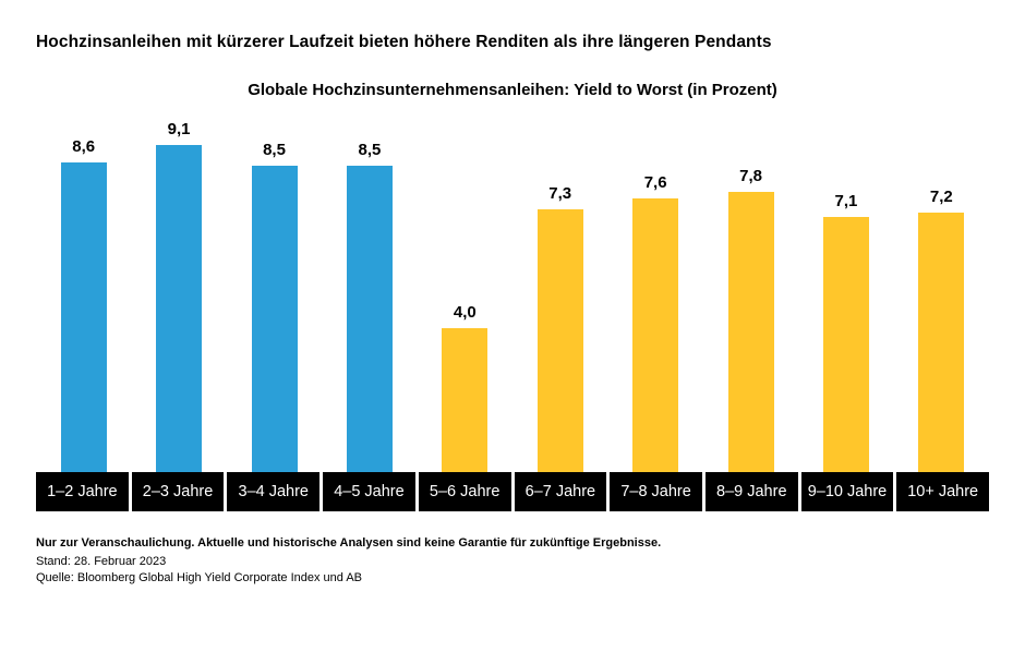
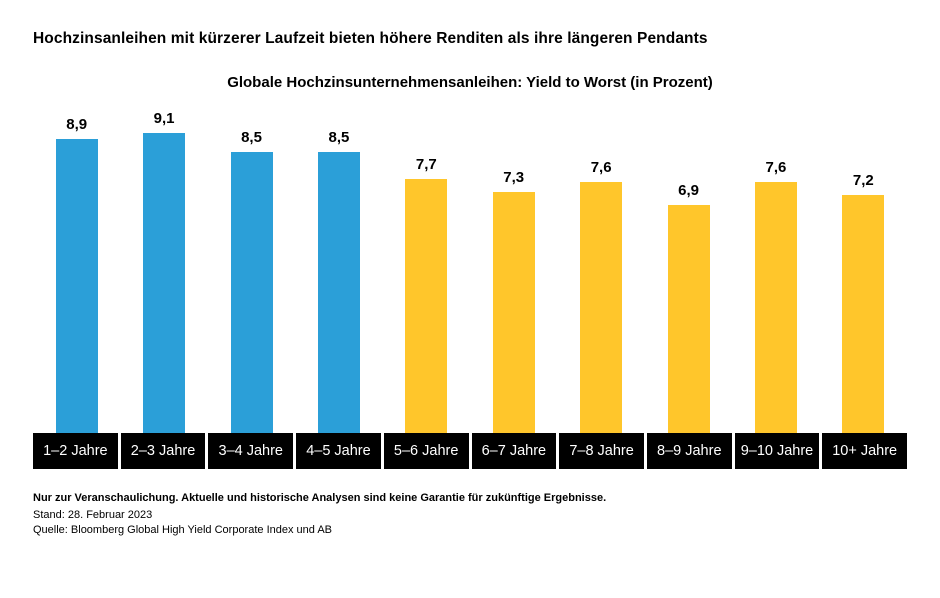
1–2 Jahre: 8,6 -> 8,9
5–6 Jahre: 4,0 -> 7,7
8–9 Jahre: 7,8 -> 6,9
9–10 Jahre: 7,1 -> 7,6
